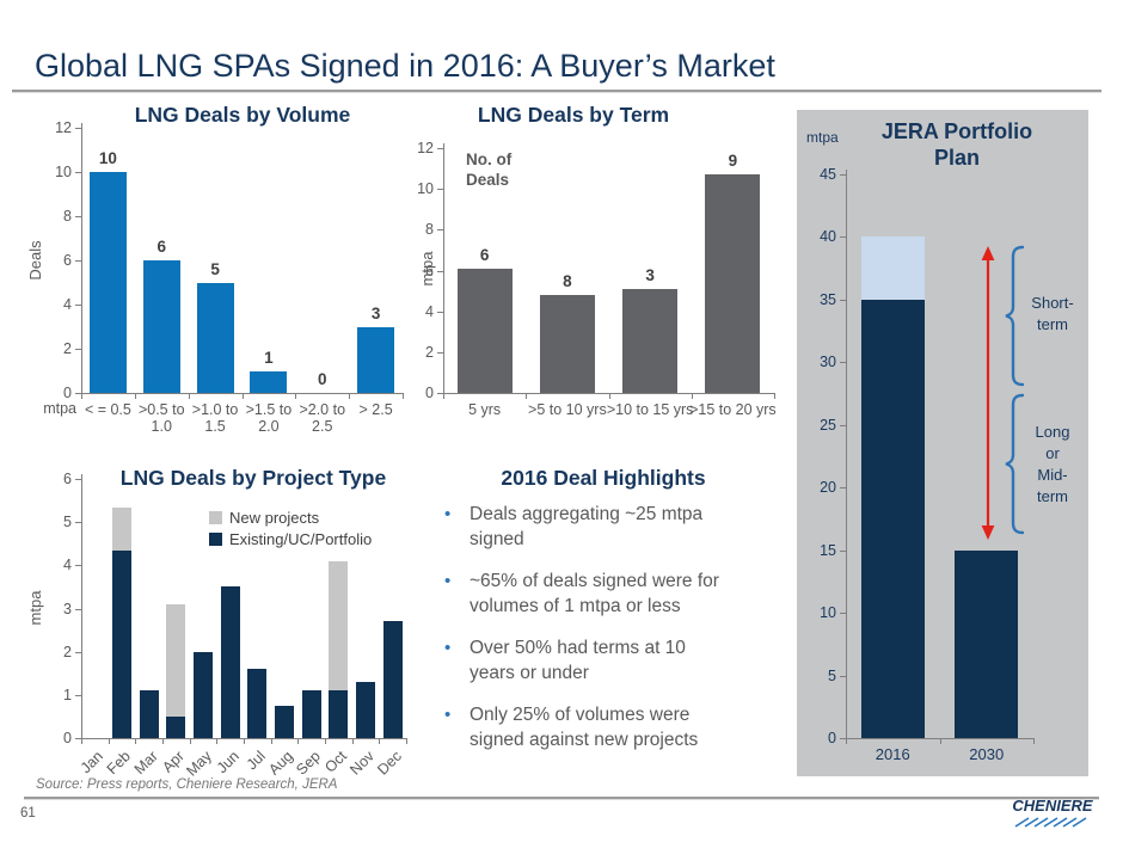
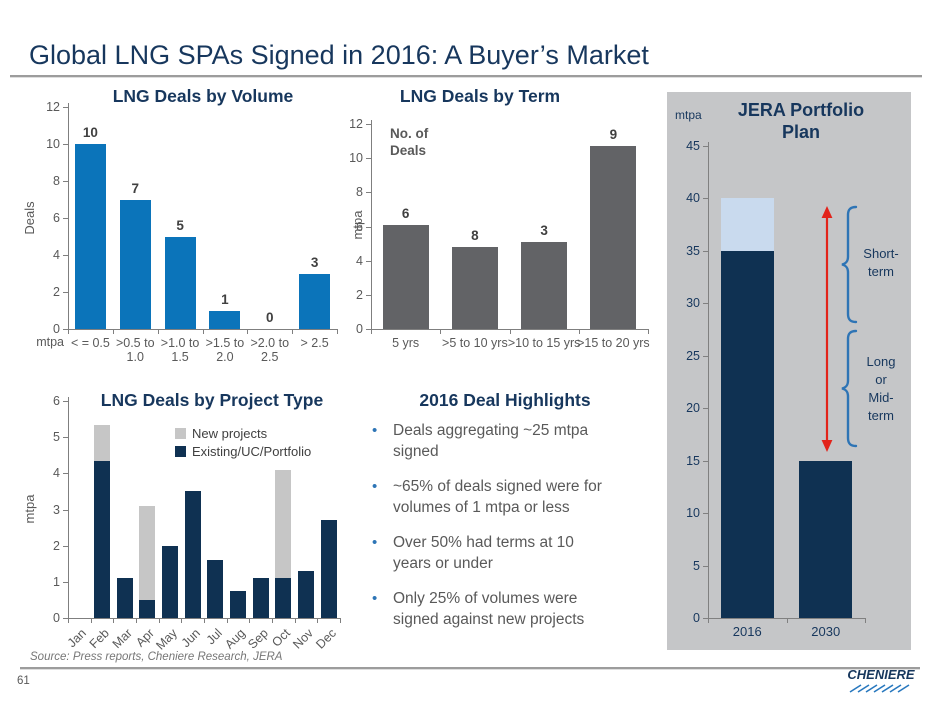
LNG Deals by Volume/>0.5 to 1.0: 6 -> 7
